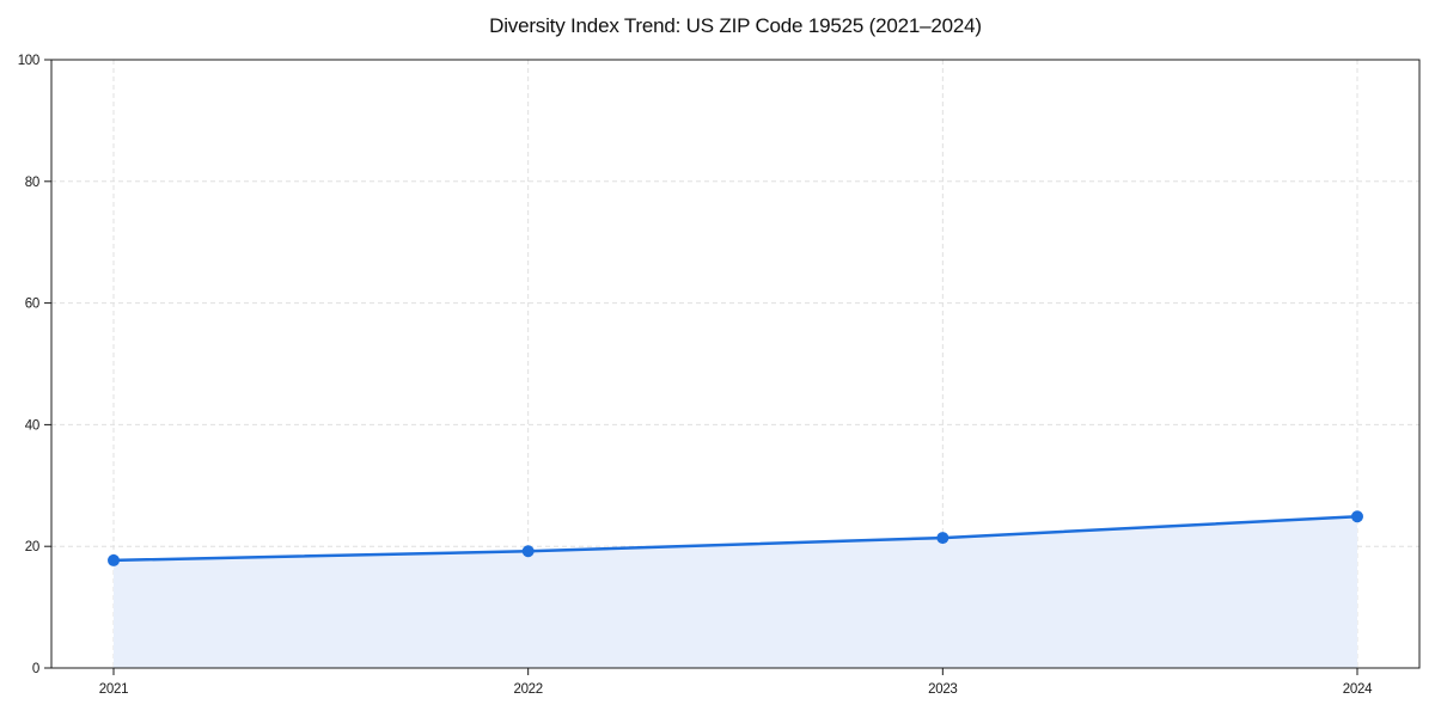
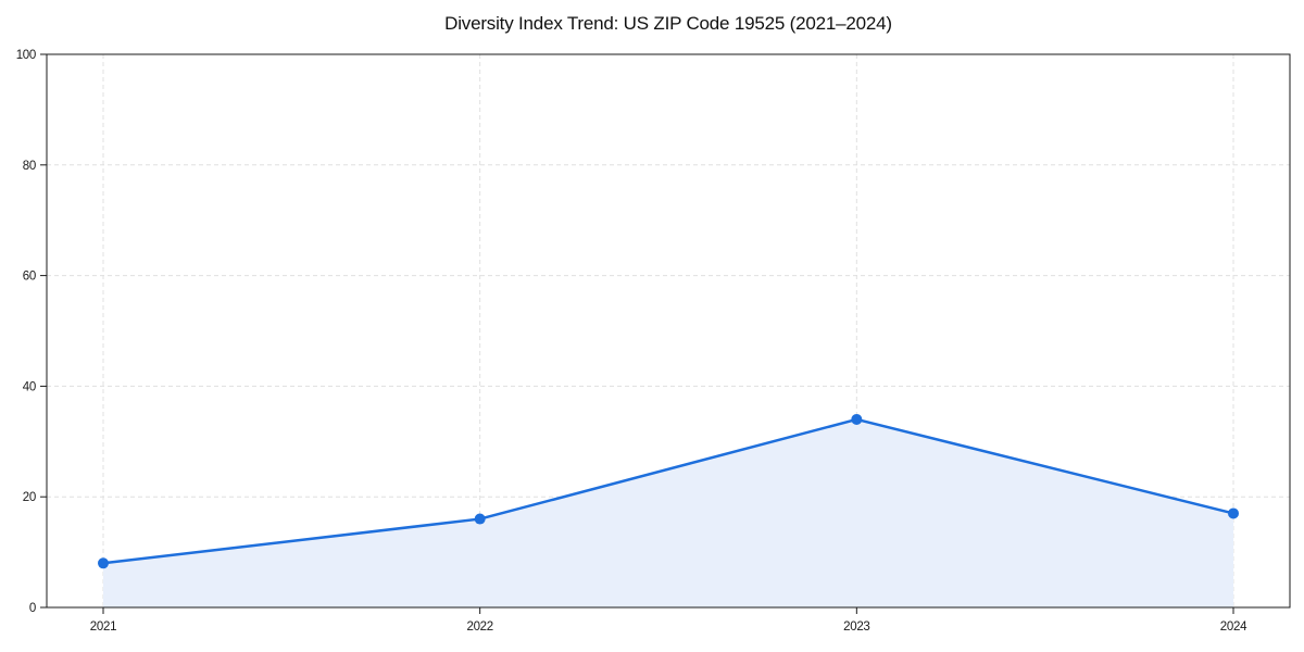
2021: 18 -> 8
2022: 19 -> 16
2023: 21 -> 34
2024: 25 -> 17
